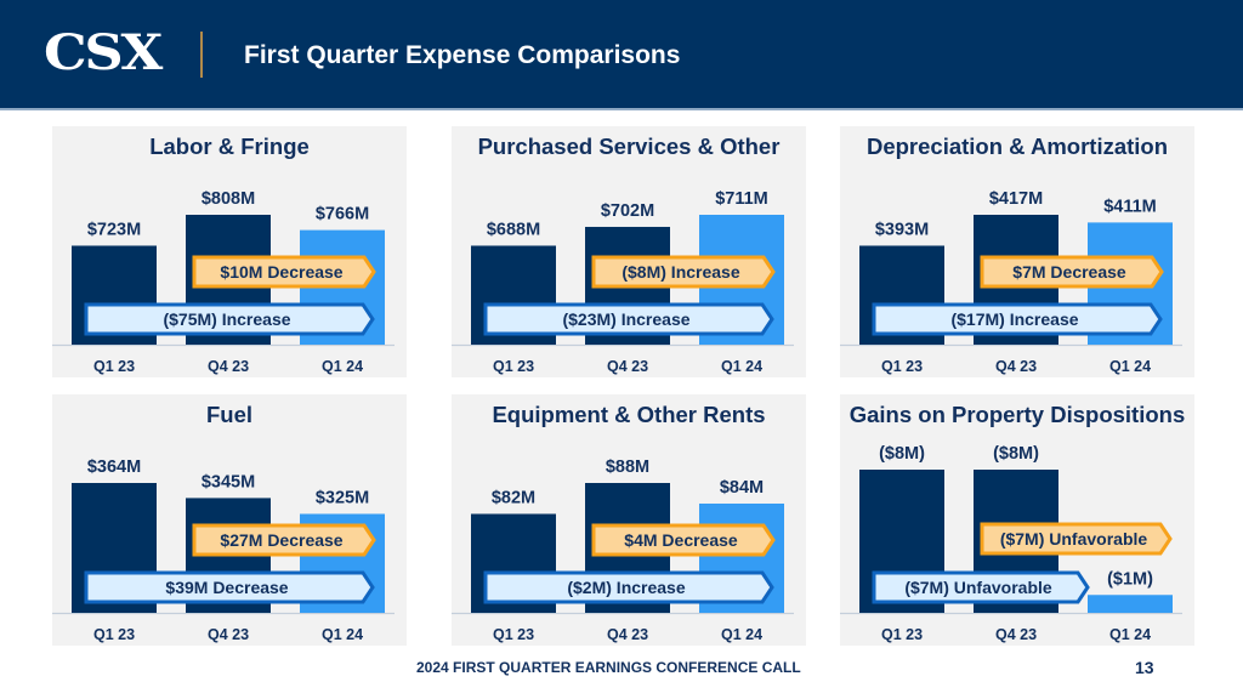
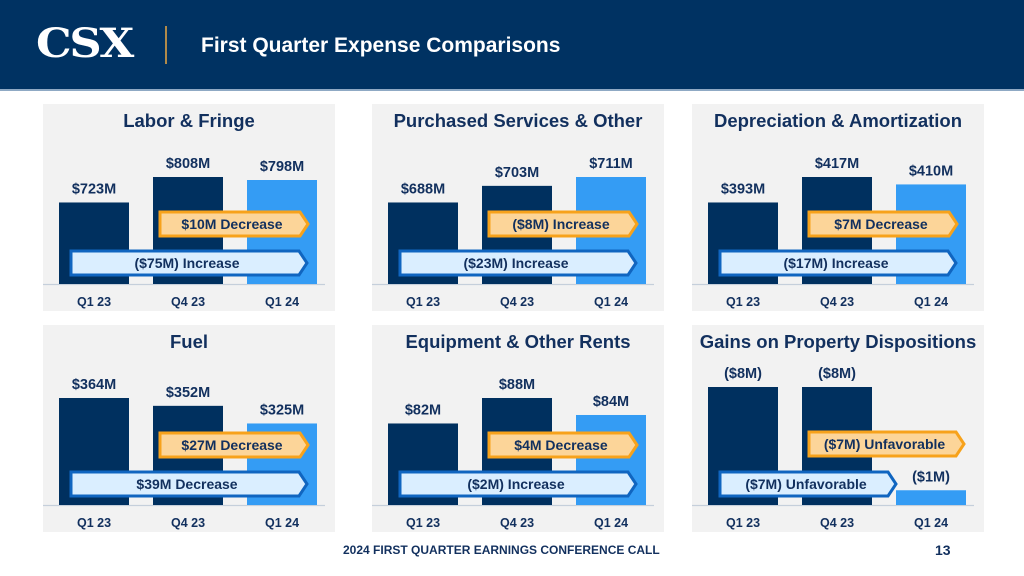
Labor & Fringe/Q1 24: $766M -> $798M
Purchased Services & Other/Q4 23: $702M -> $703M
Depreciation & Amortization/Q1 24: $411M -> $410M
Fuel/Q4 23: $345M -> $352M
